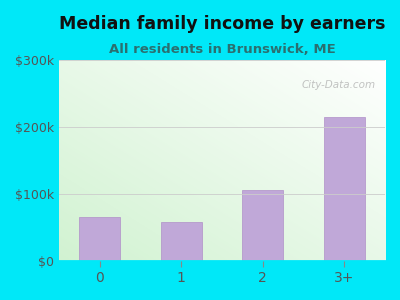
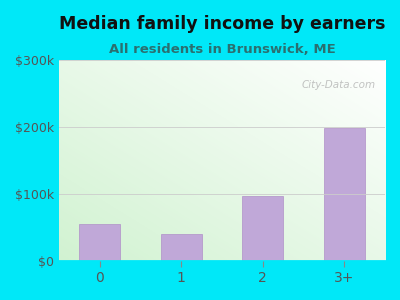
0: $65k -> $54k
1: $58k -> $40k
2: $105k -> $96k
3+: $215k -> $198k
